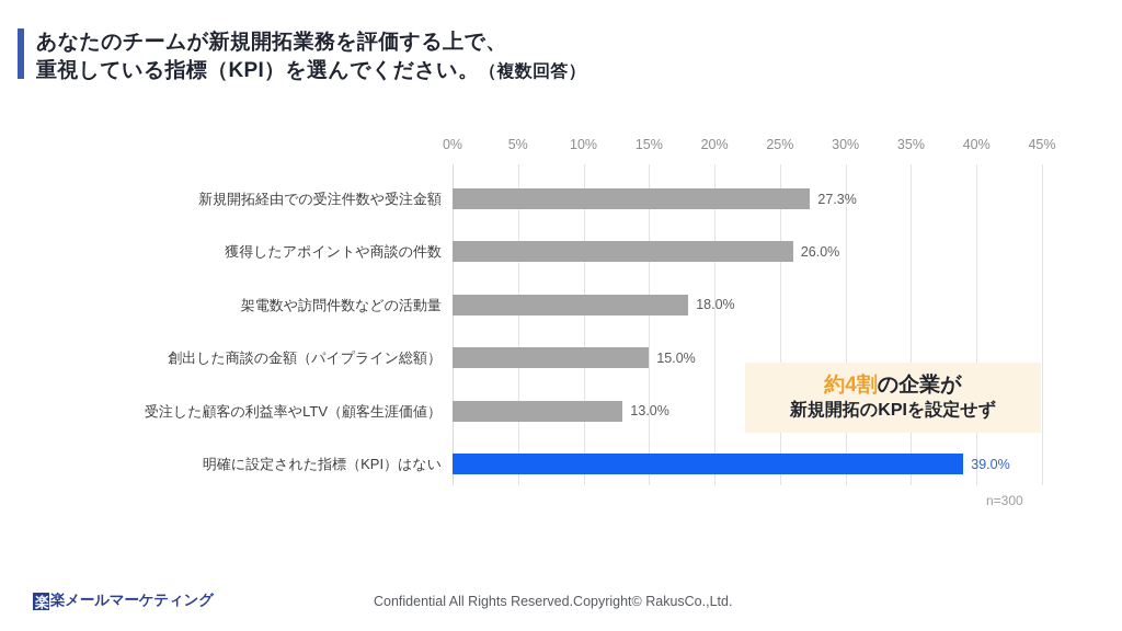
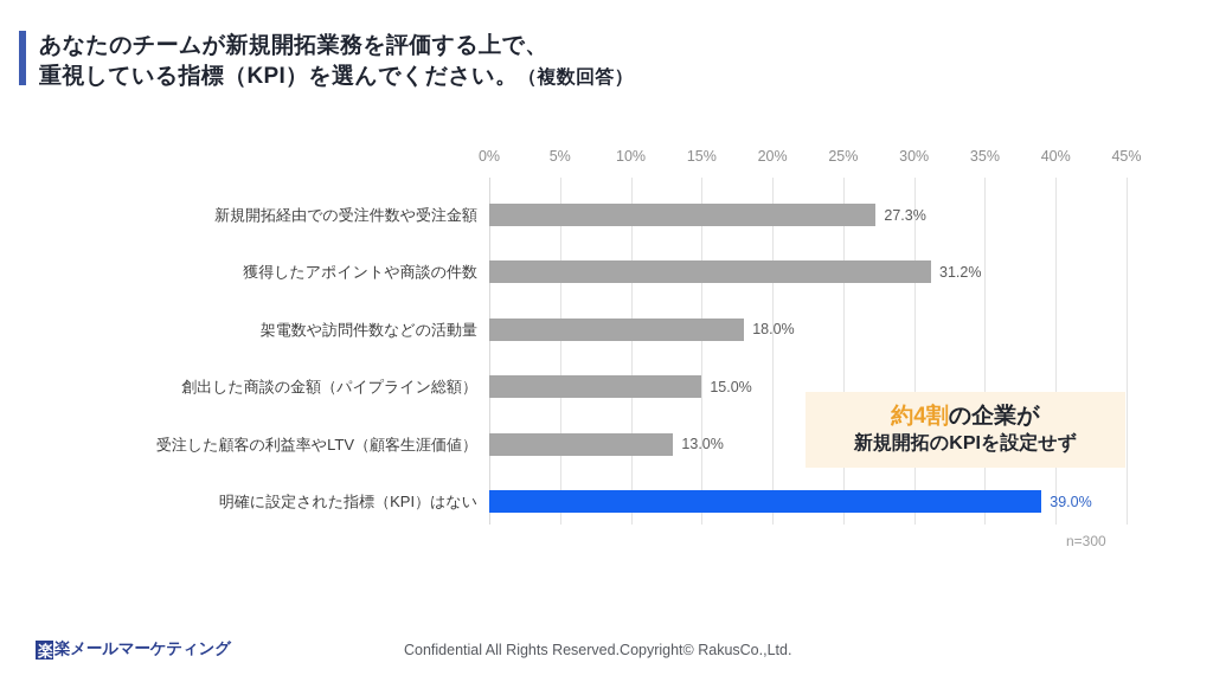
獲得したアポイントや商談の件数: 26.0% -> 31.2%
